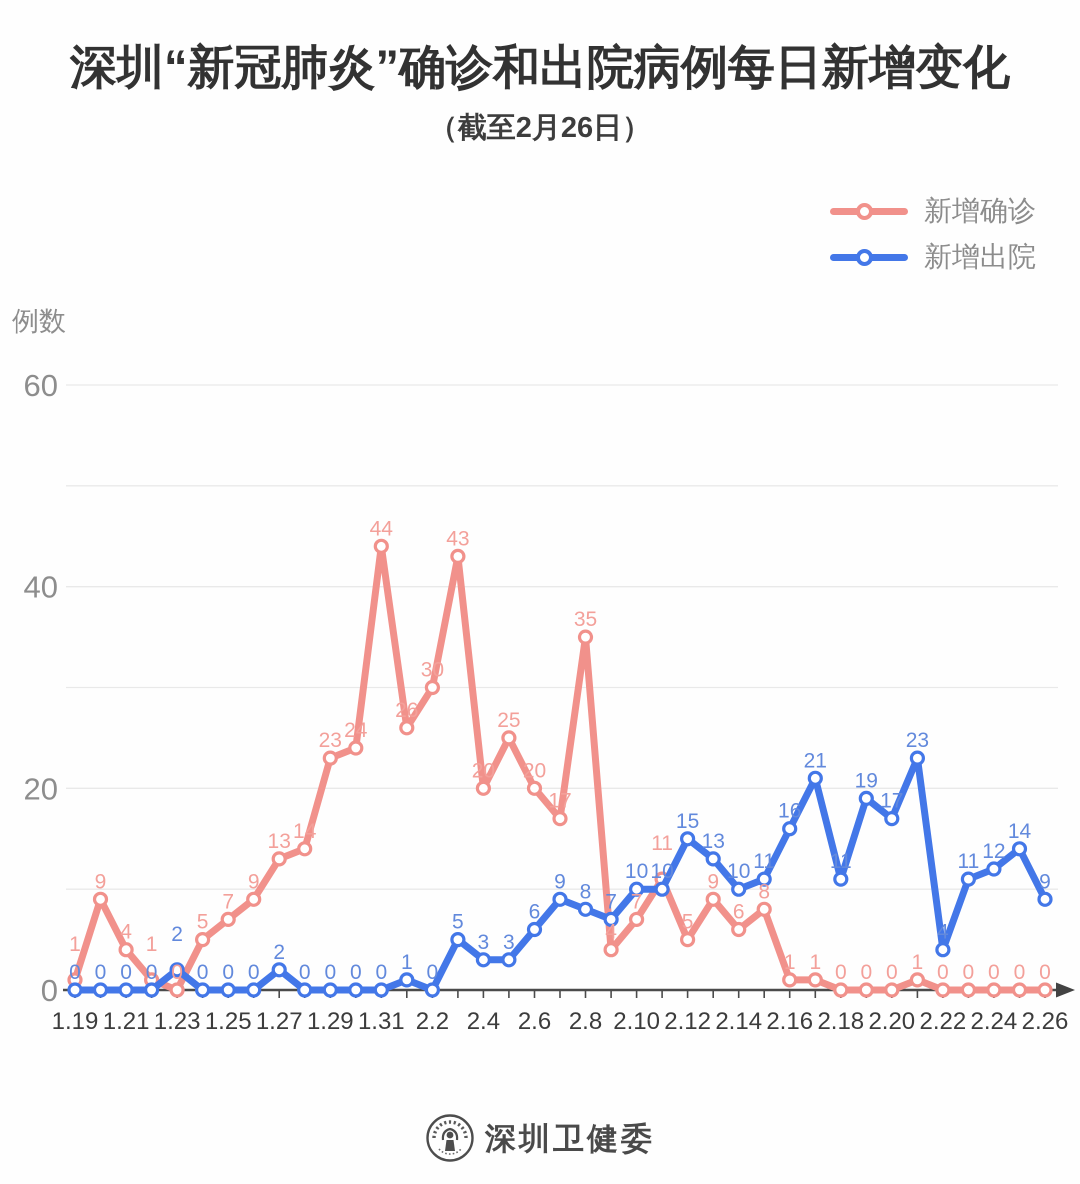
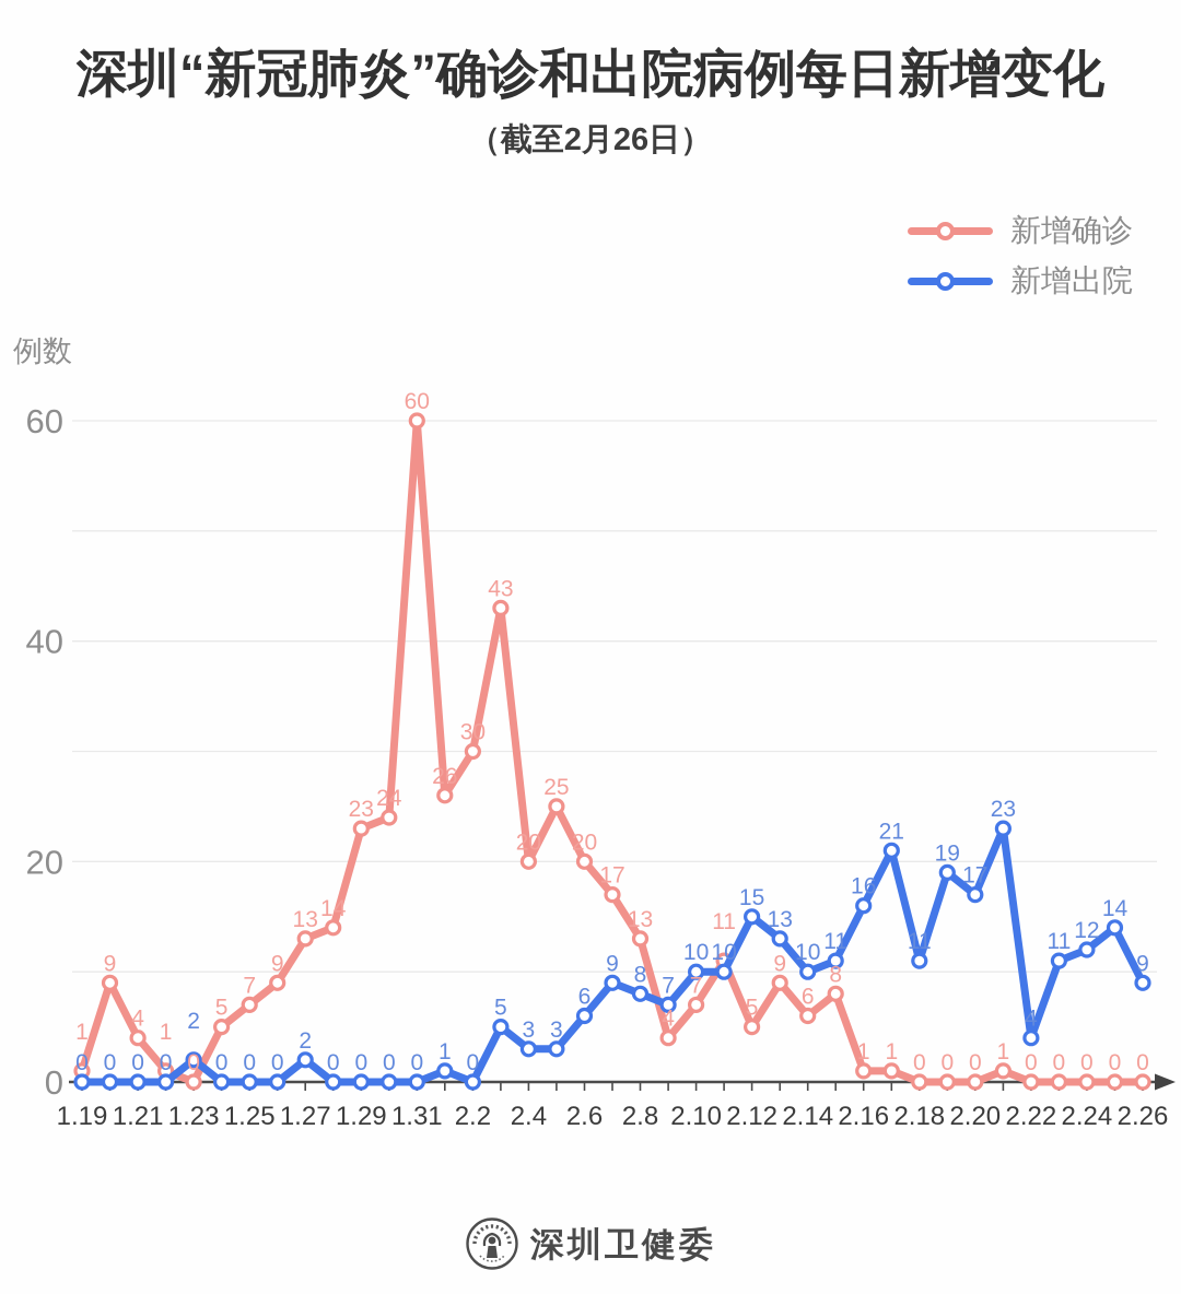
新增确诊/1.31: 44 -> 60
新增确诊/2.8: 35 -> 13
